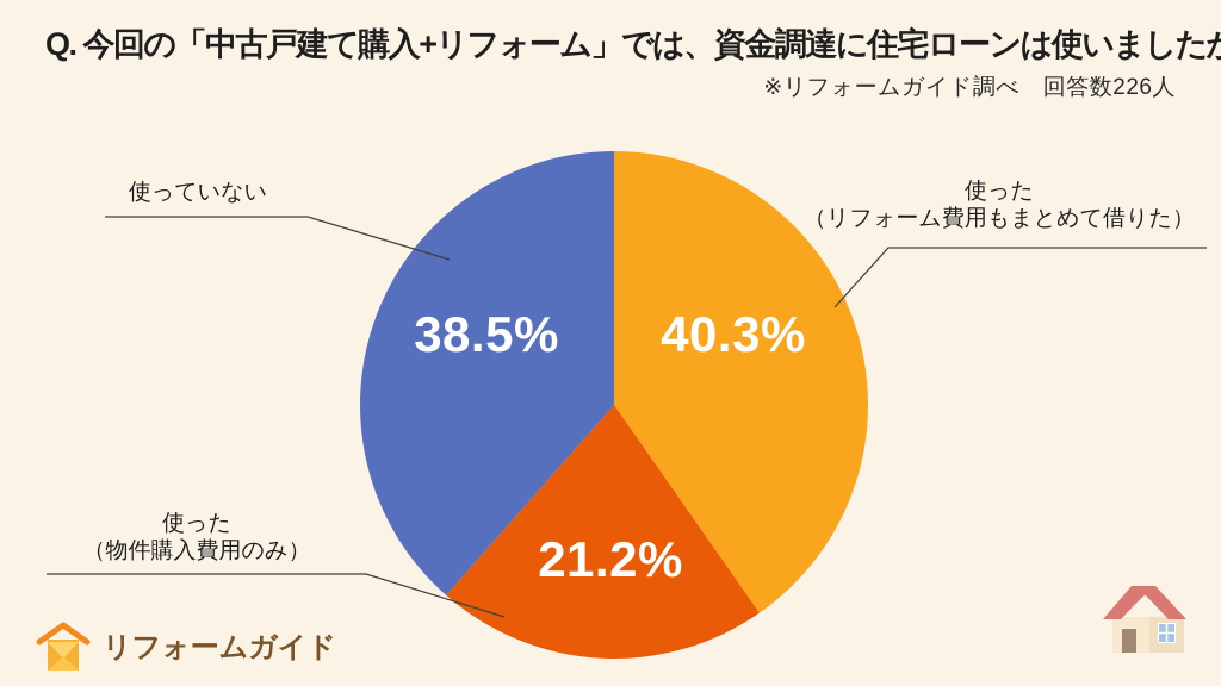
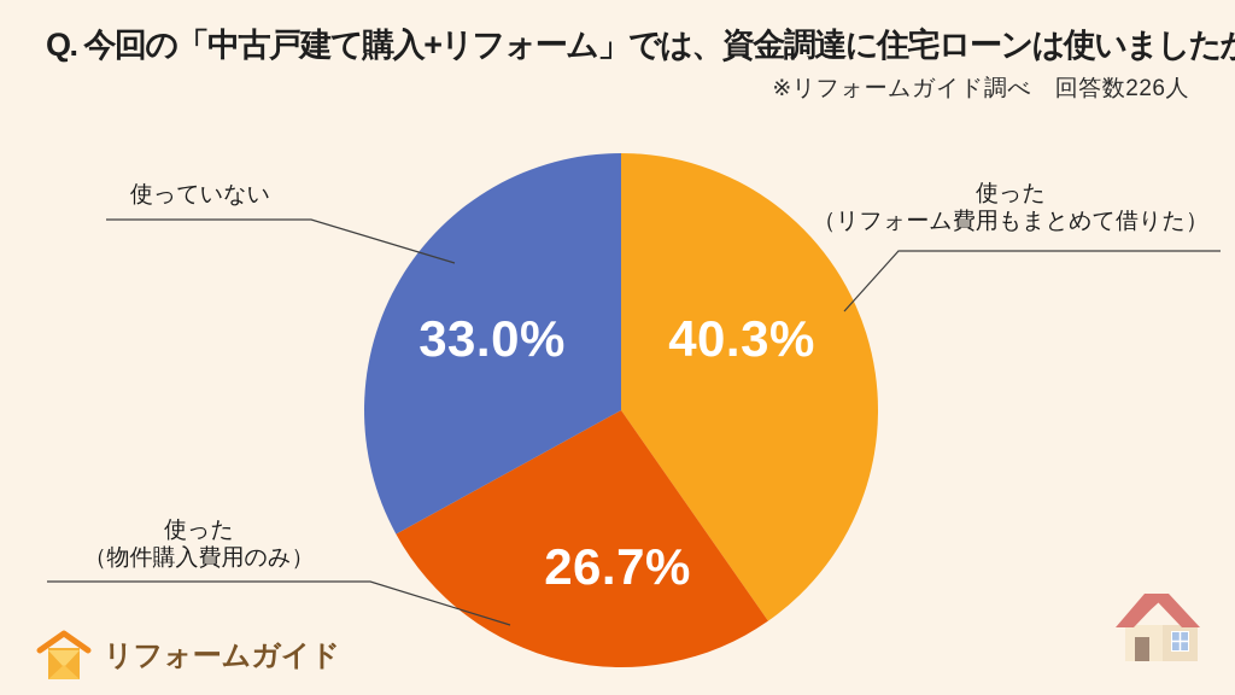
使った（物件購入費用のみ）: 21.2% -> 26.7%
使っていない: 38.5% -> 33.0%
